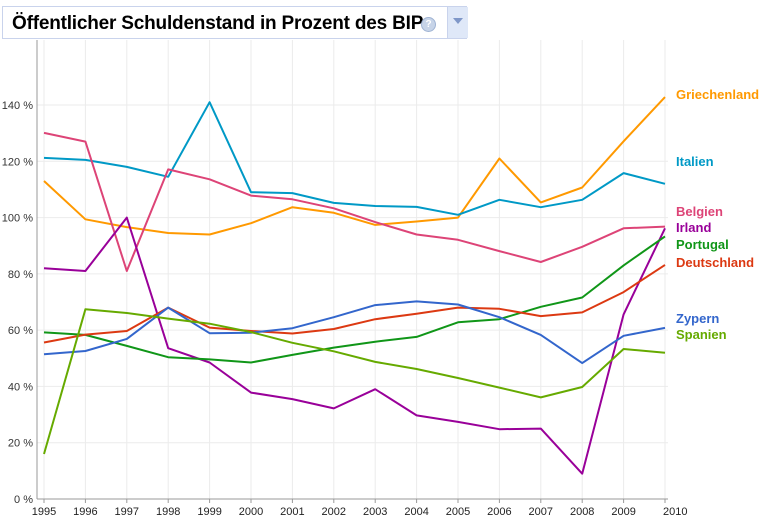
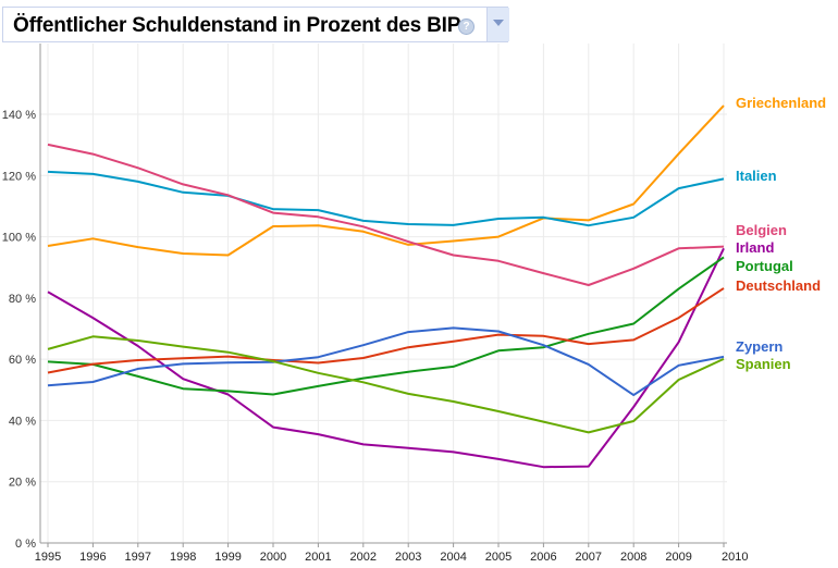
Griechenland/1995: 113% -> 97%
Spanien/1995: 16% -> 63%
Irland/1996: 81% -> 74%
Belgien/1997: 81% -> 122%
Irland/1997: 100% -> 64%
Deutschland/1998: 68% -> 60%
Zypern/1998: 68% -> 58%
Italien/1999: 141% -> 113%
Griechenland/2000: 98% -> 103%
Irland/2003: 39% -> 31%
Italien/2005: 101% -> 106%
Griechenland/2006: 121% -> 106%
Irland/2008: 9% -> 44%
Italien/2010: 112% -> 119%
Spanien/2010: 52% -> 60%
